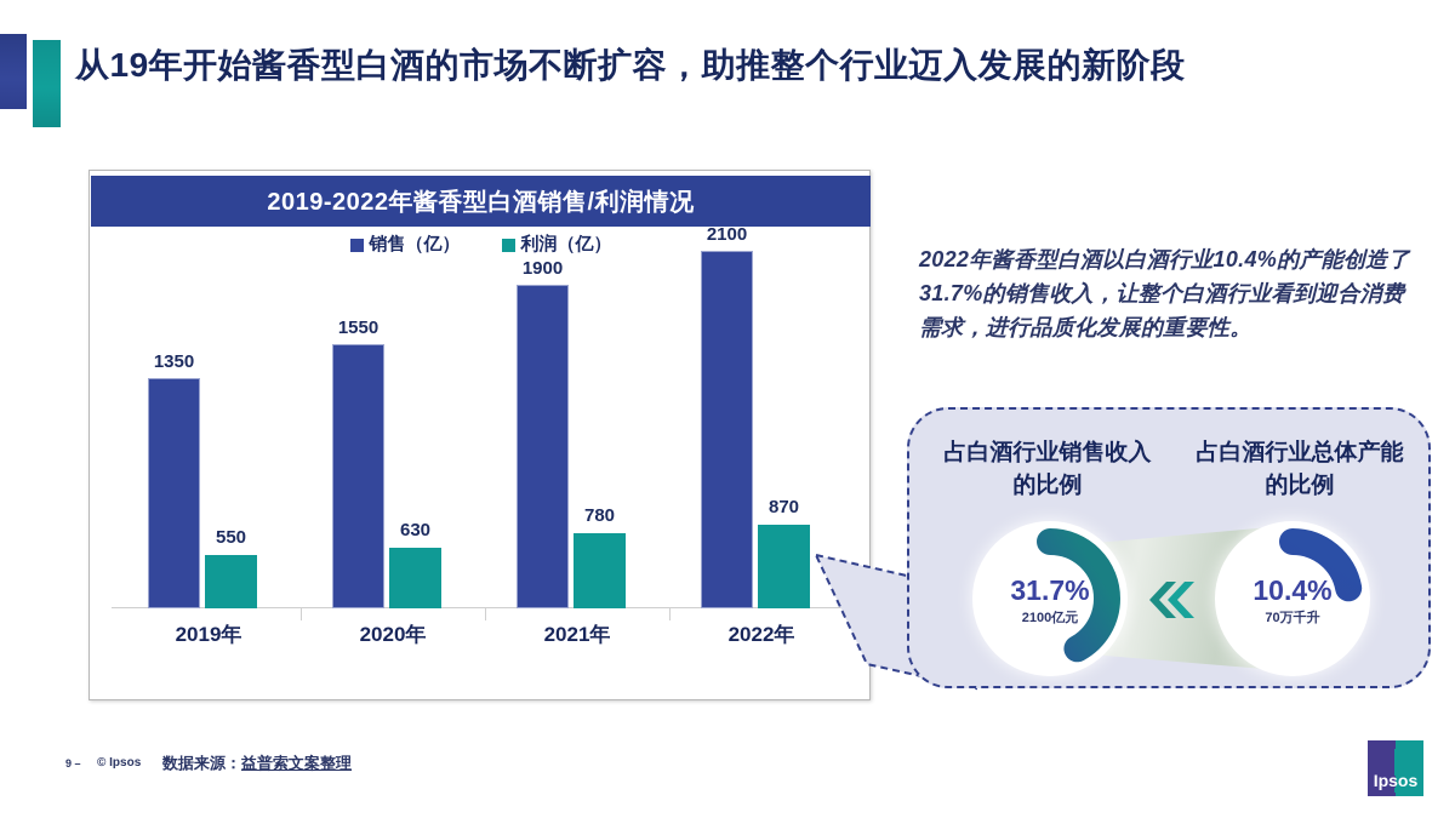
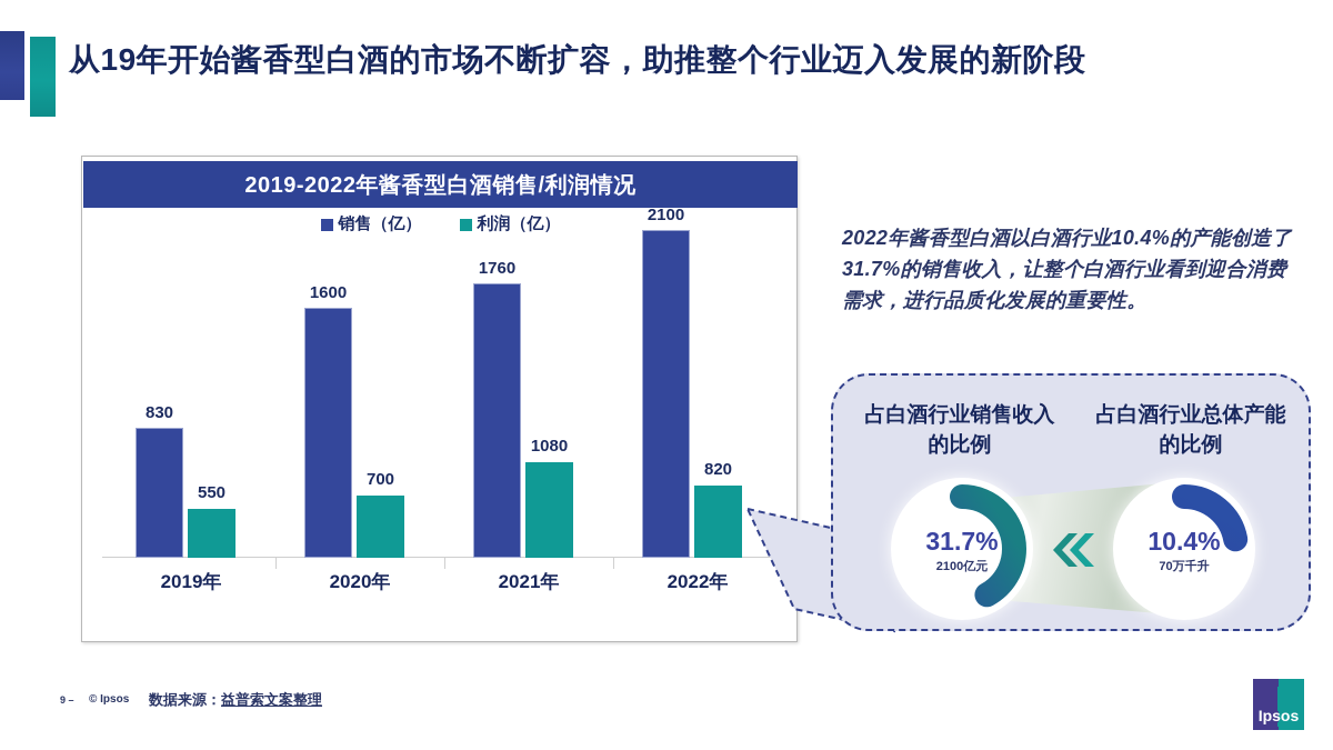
销售（亿）/2019年: 1350 -> 830
销售（亿）/2020年: 1550 -> 1600
利润（亿）/2020年: 630 -> 700
销售（亿）/2021年: 1900 -> 1760
利润（亿）/2021年: 780 -> 1080
利润（亿）/2022年: 870 -> 820
